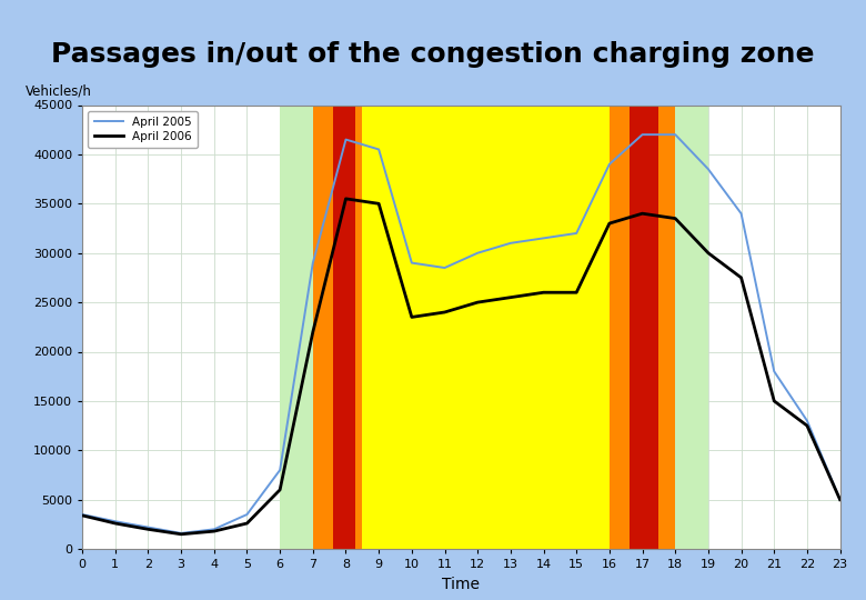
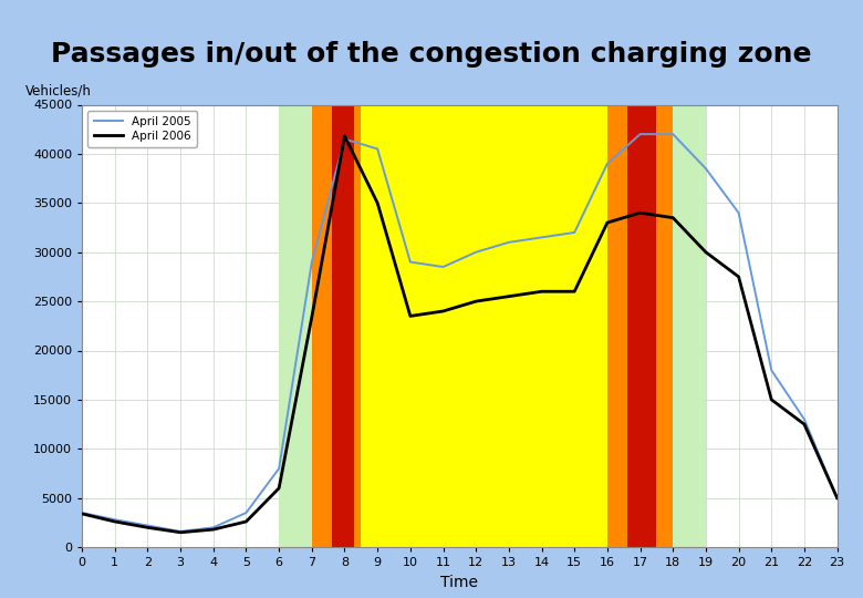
April 2006/7: 22000 -> 23400
April 2006/8: 35500 -> 41800
